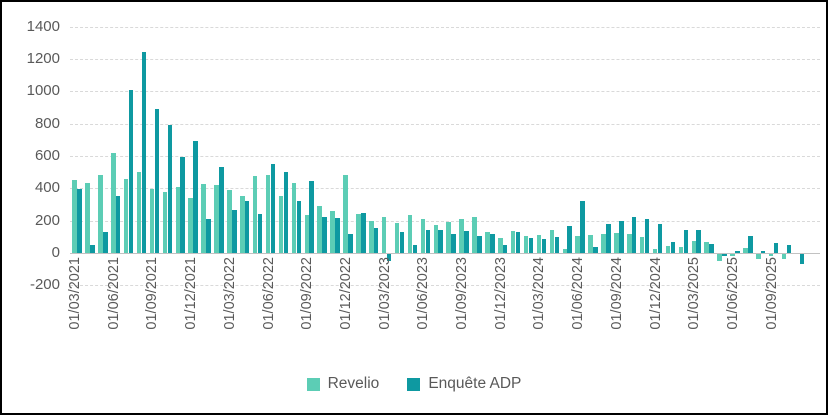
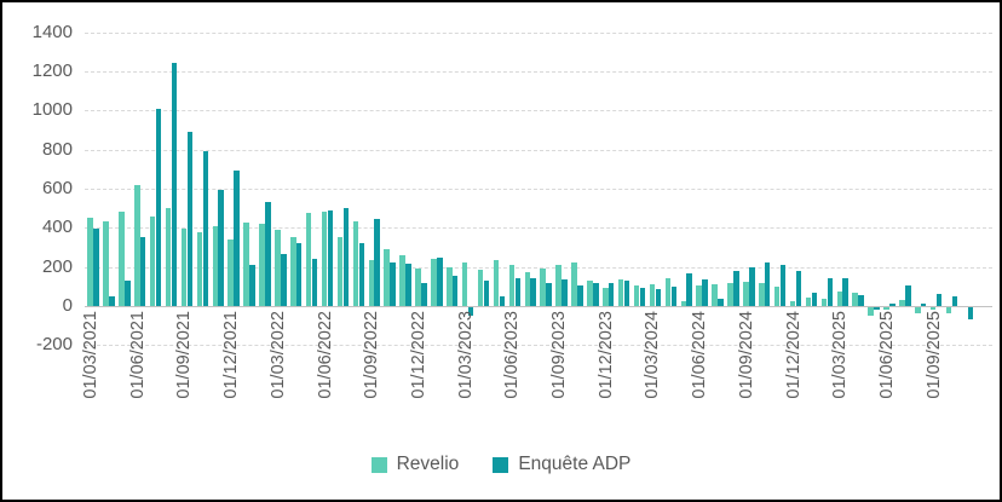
Enquête ADP/01/06/2022: 550 -> 490
Revelio/01/12/2022: 480 -> 190
Enquête ADP/01/12/2023: 50 -> 120
Enquête ADP/01/06/2024: 320 -> 140
